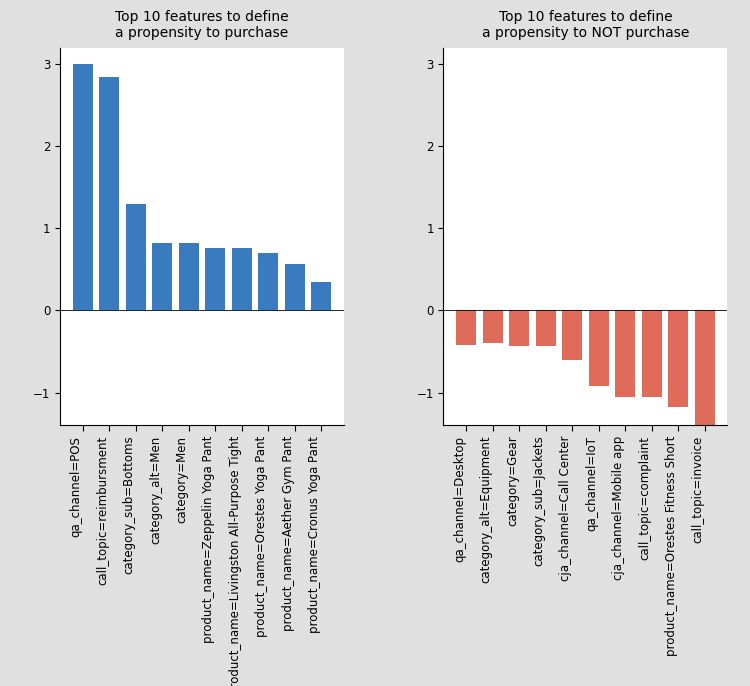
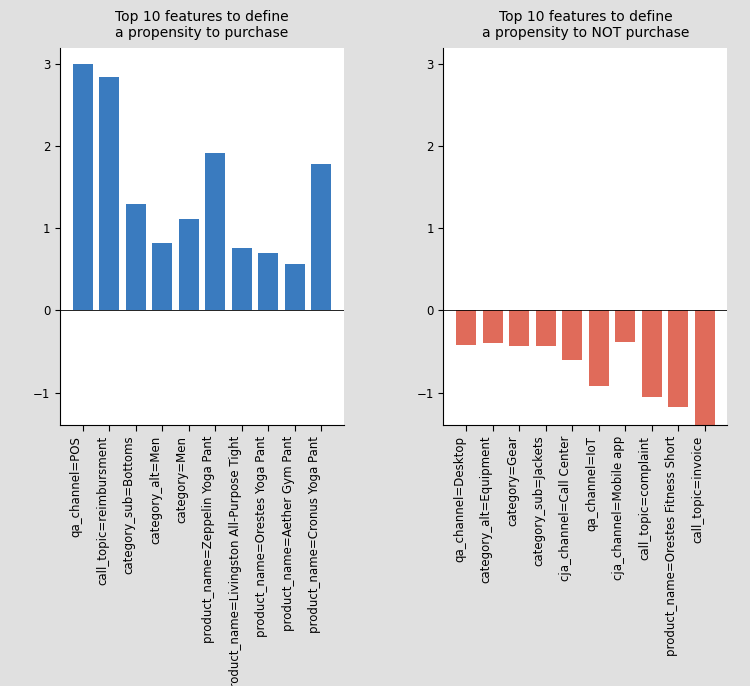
Top 10 features to define a propensity to purchase/category=Men: 0.82 -> 1.12
Top 10 features to define a propensity to purchase/product_name=Zeppelin Yoga Pant: 0.76 -> 1.92
Top 10 features to define a propensity to purchase/product_name=Cronus Yoga Pant: 0.35 -> 1.78
Top 10 features to define a propensity to NOT purchase/cja_channel=Mobile app: -1.05 -> -0.38
